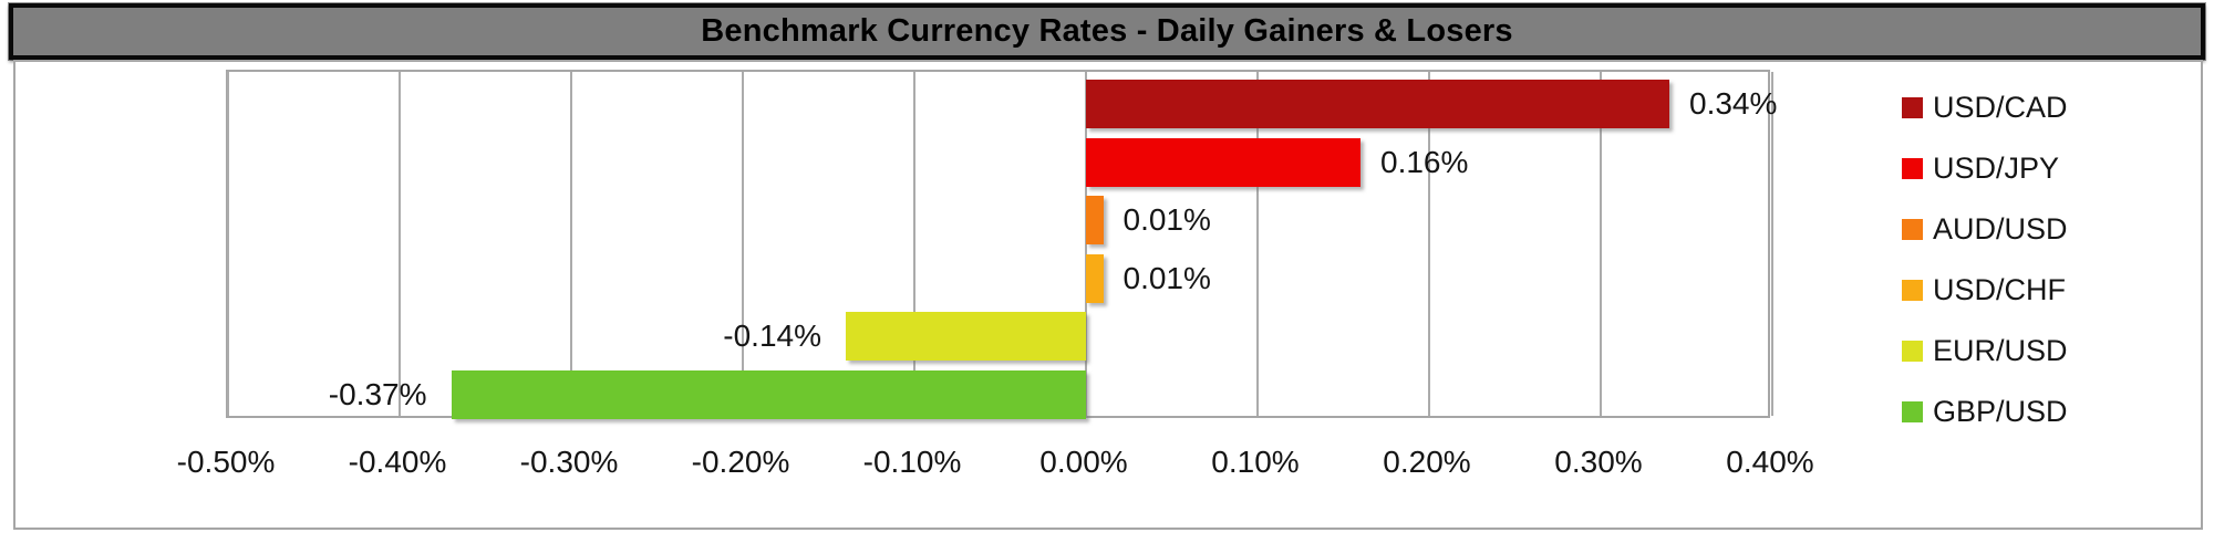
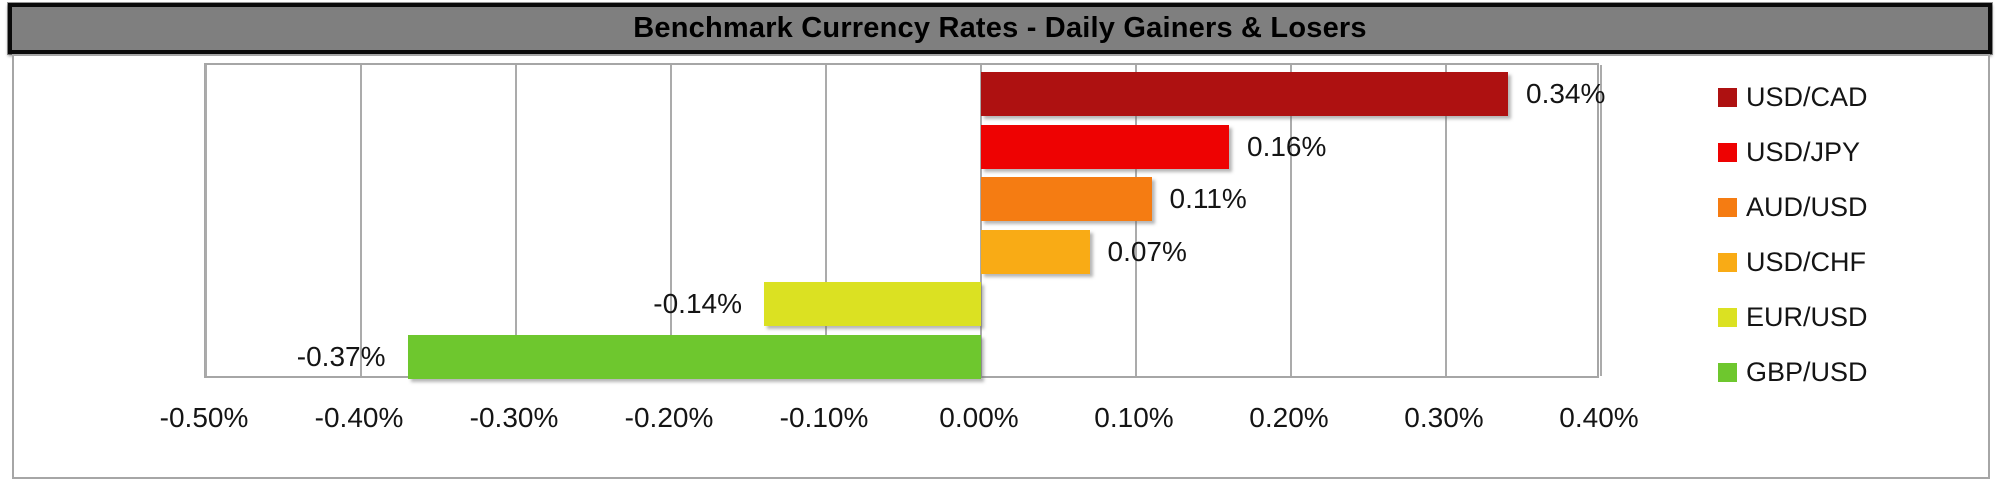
AUD/USD: 0.01% -> 0.11%
USD/CHF: 0.01% -> 0.07%
